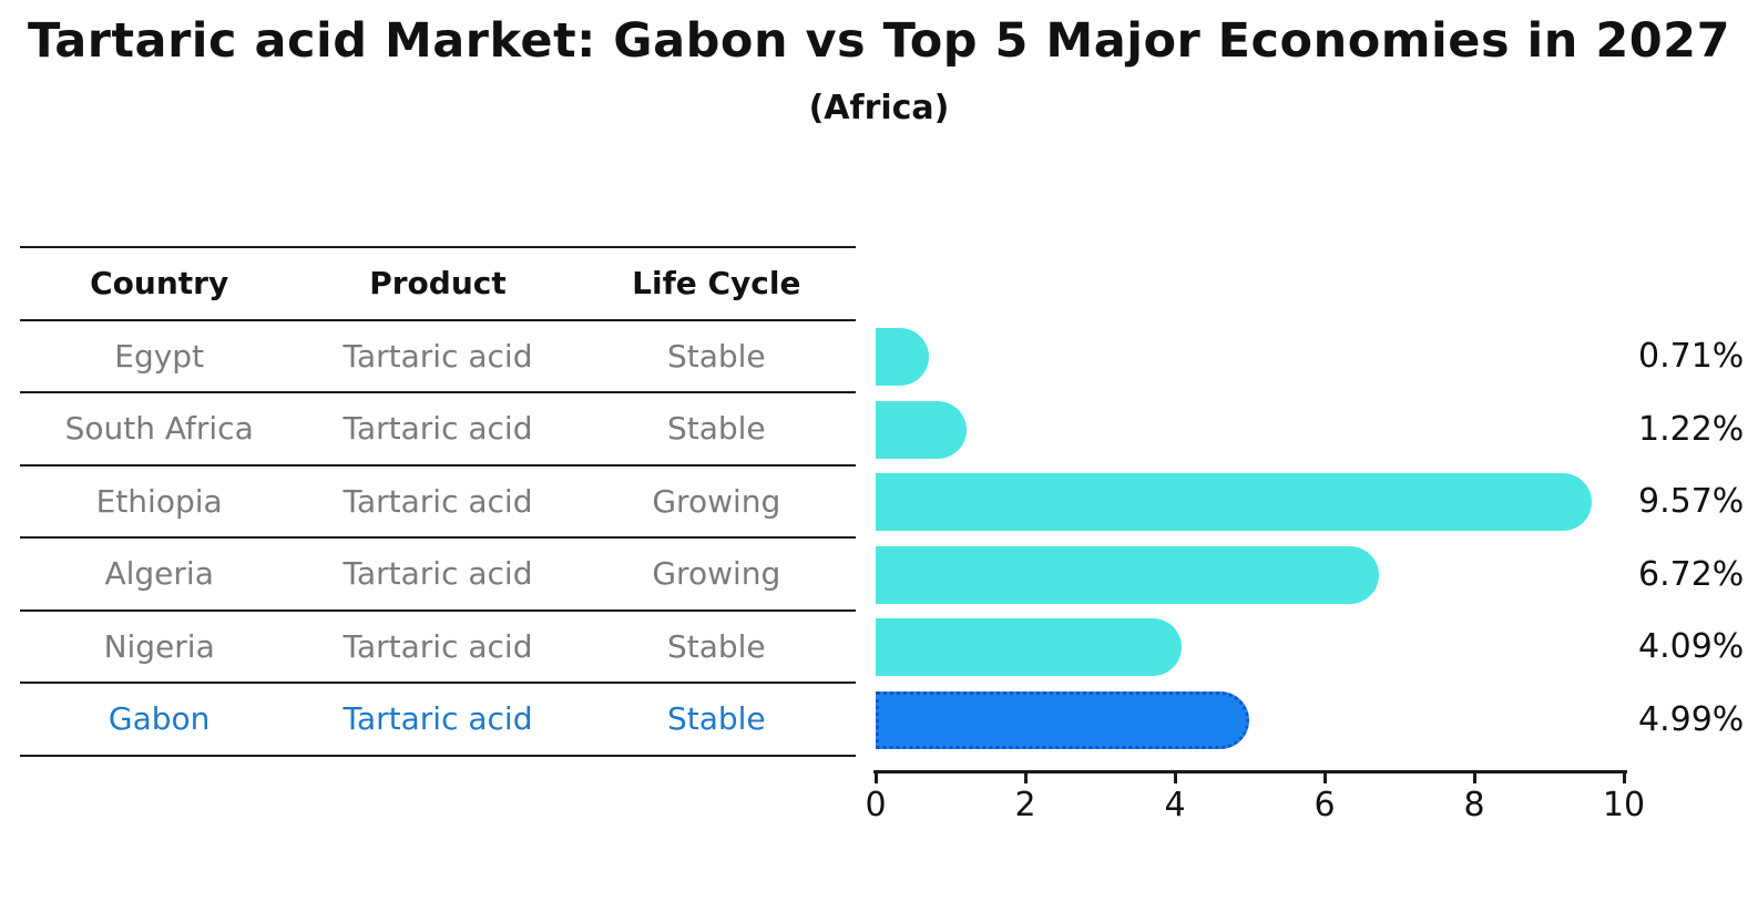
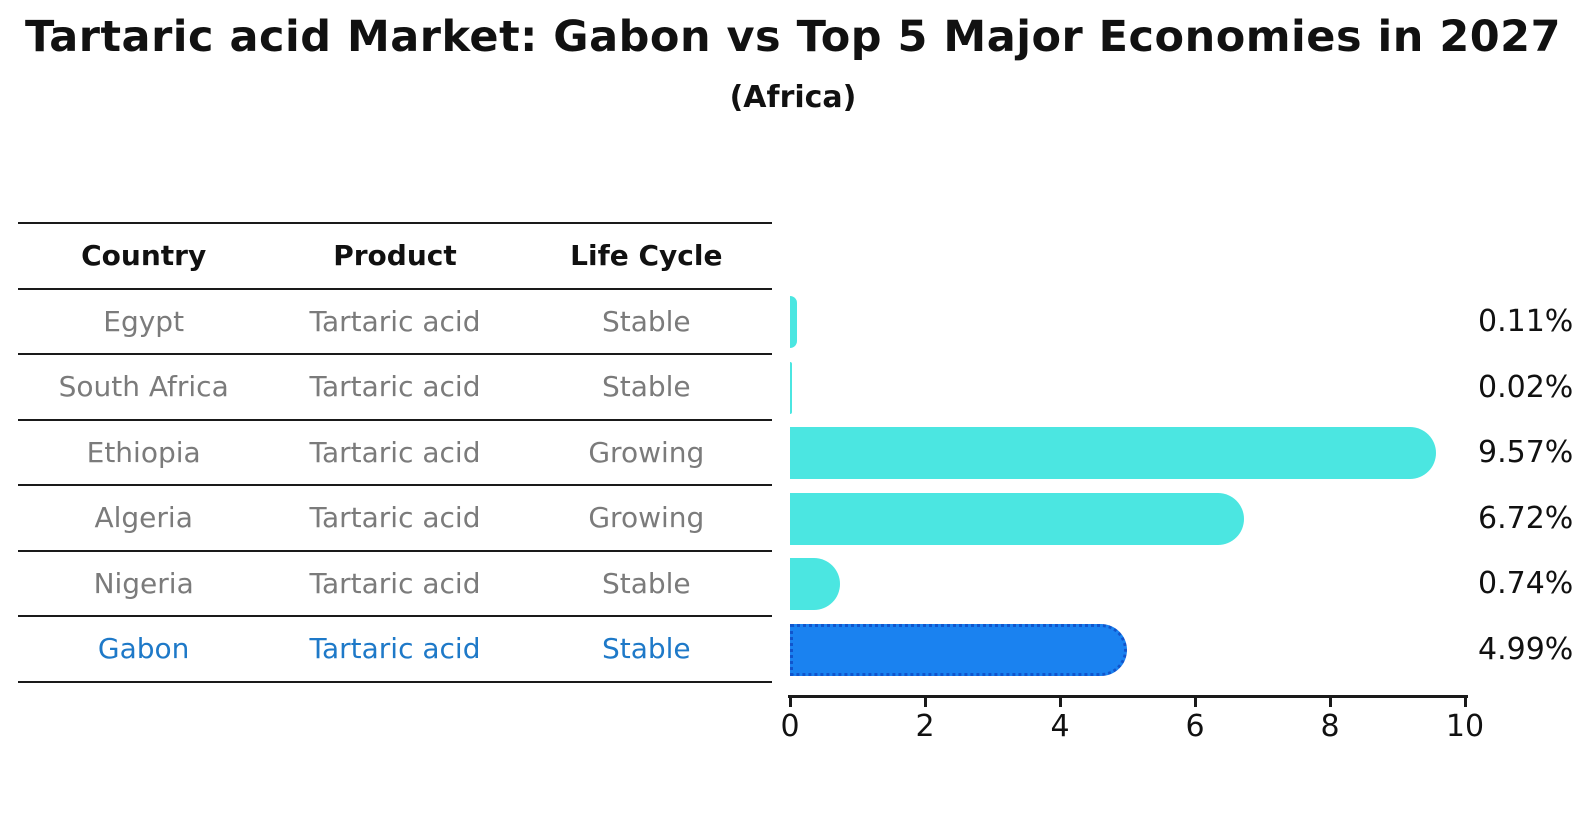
Egypt: 0.71% -> 0.11%
South Africa: 1.22% -> 0.02%
Nigeria: 4.09% -> 0.74%
